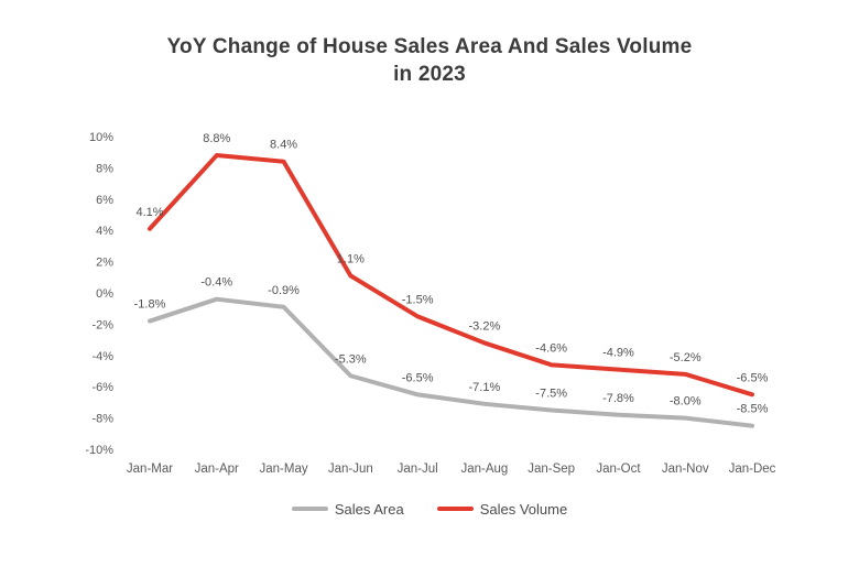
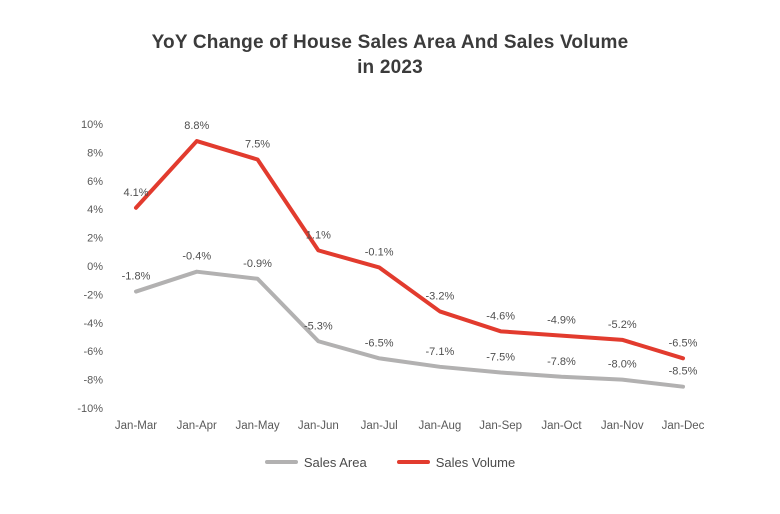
Sales Volume/Jan-May: 8.4% -> 7.5%
Sales Volume/Jan-Jul: -1.5% -> -0.1%
